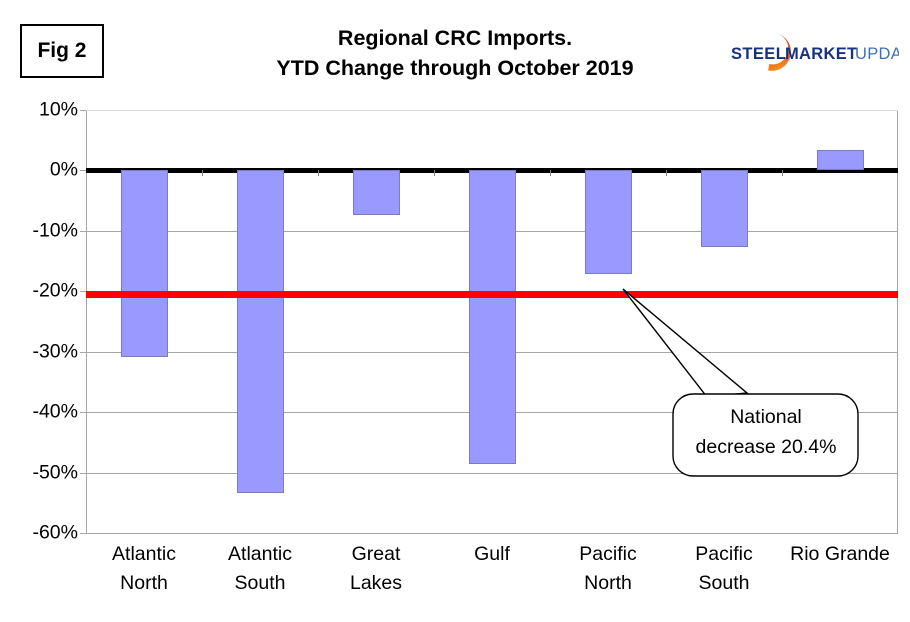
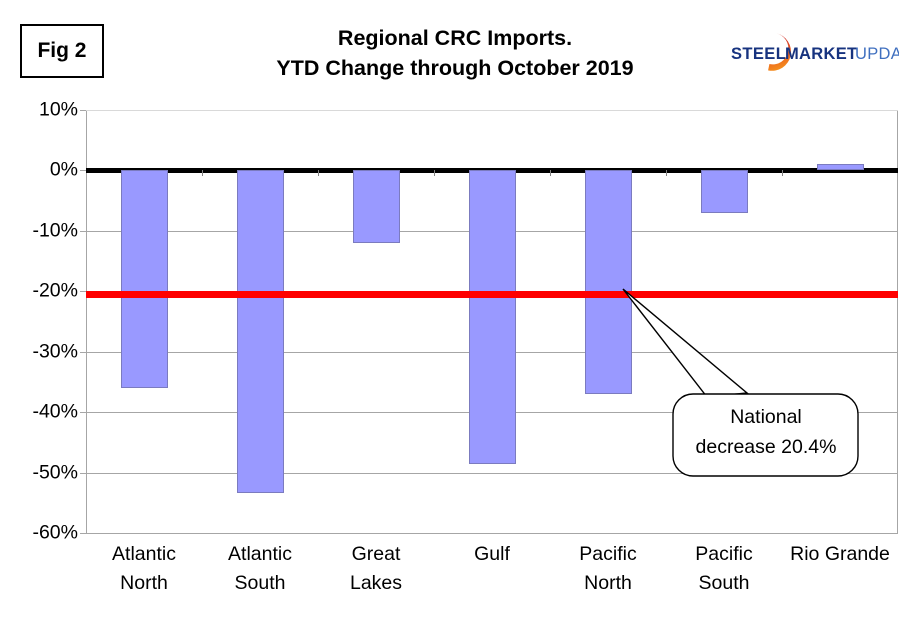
Atlantic North: -31% -> -36%
Great Lakes: -7% -> -12%
Pacific North: -17% -> -37%
Pacific South: -13% -> -7%
Rio Grande: 3% -> 1%
